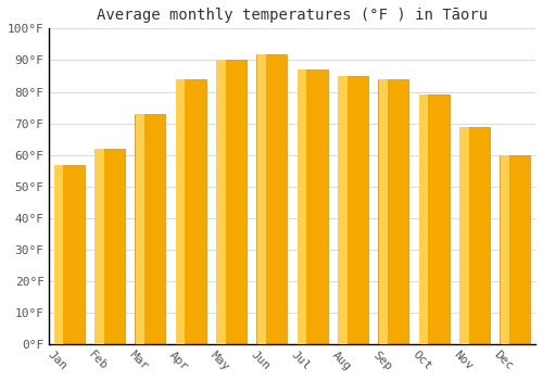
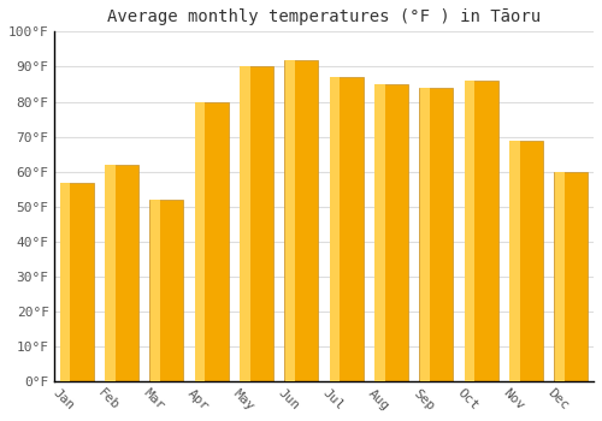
Mar: 73°F -> 52°F
Apr: 84°F -> 80°F
Oct: 79°F -> 86°F
